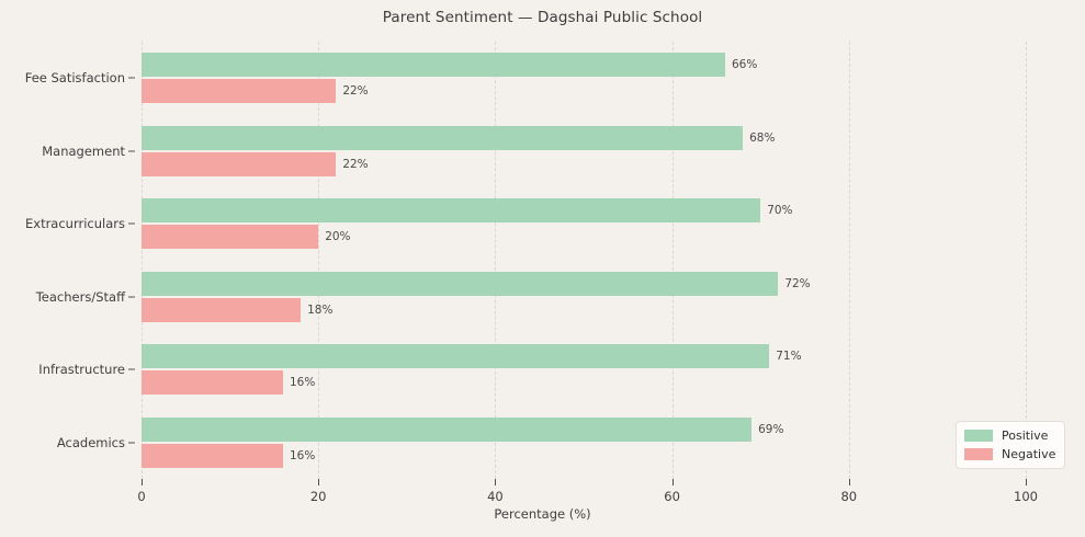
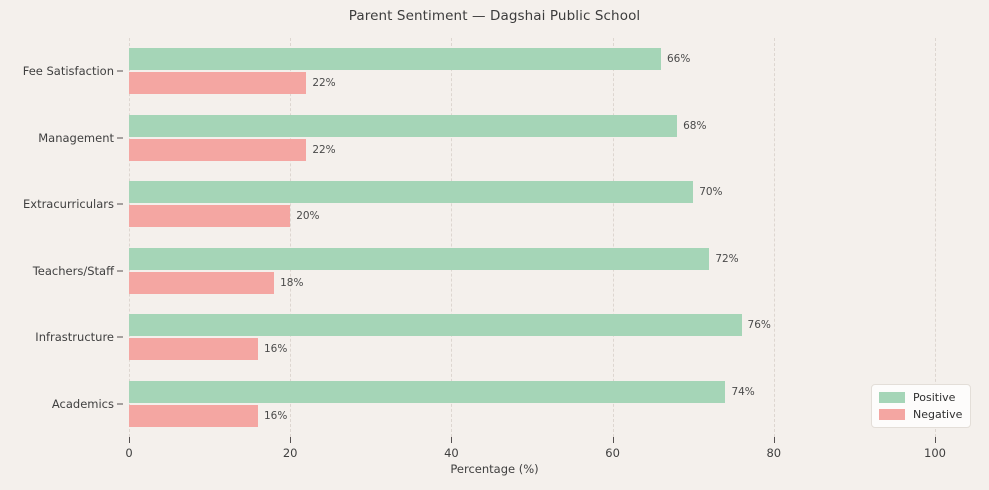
Positive/Infrastructure: 71% -> 76%
Positive/Academics: 69% -> 74%
